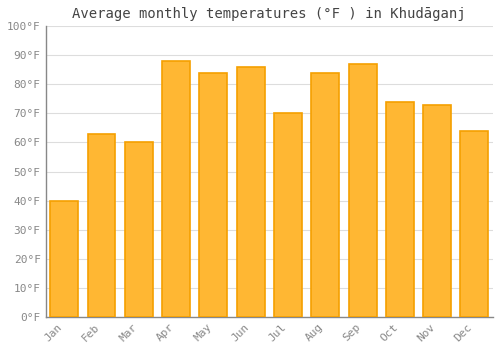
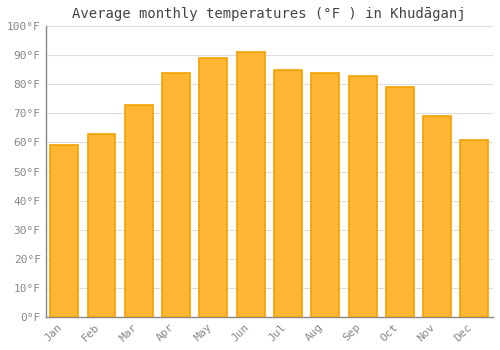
Jan: 40°F -> 59°F
Mar: 60°F -> 73°F
Apr: 88°F -> 84°F
May: 84°F -> 89°F
Jun: 86°F -> 91°F
Jul: 70°F -> 85°F
Sep: 87°F -> 83°F
Oct: 74°F -> 79°F
Nov: 73°F -> 69°F
Dec: 64°F -> 61°F
